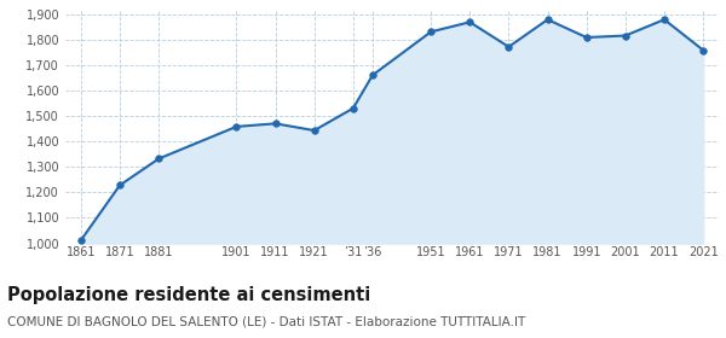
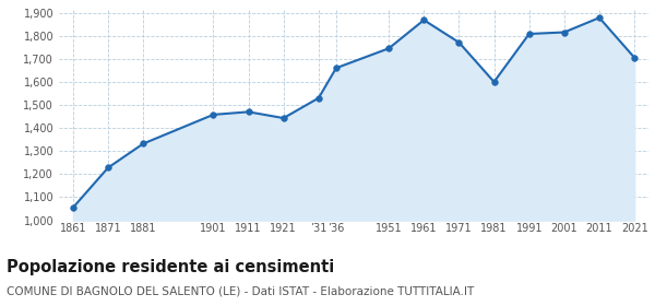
1861: 1,012 -> 1,055
1951: 1,830 -> 1,745
1981: 1,878 -> 1,600
2021: 1,758 -> 1,705
